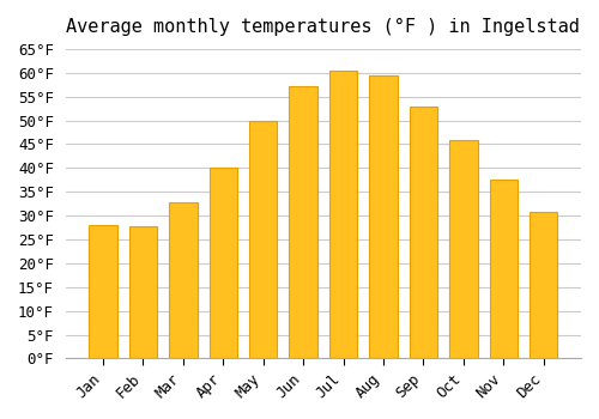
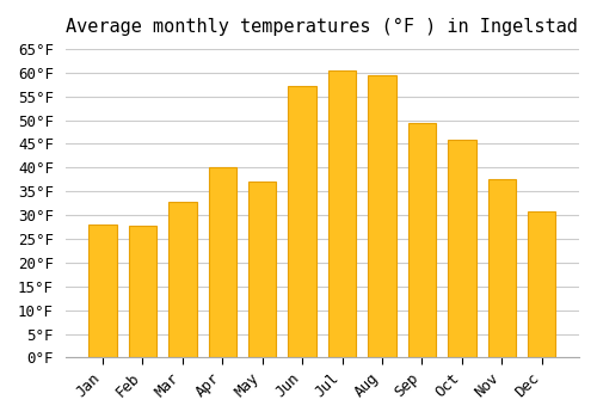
May: 49.8°F -> 37.0°F
Sep: 53.0°F -> 49.5°F
